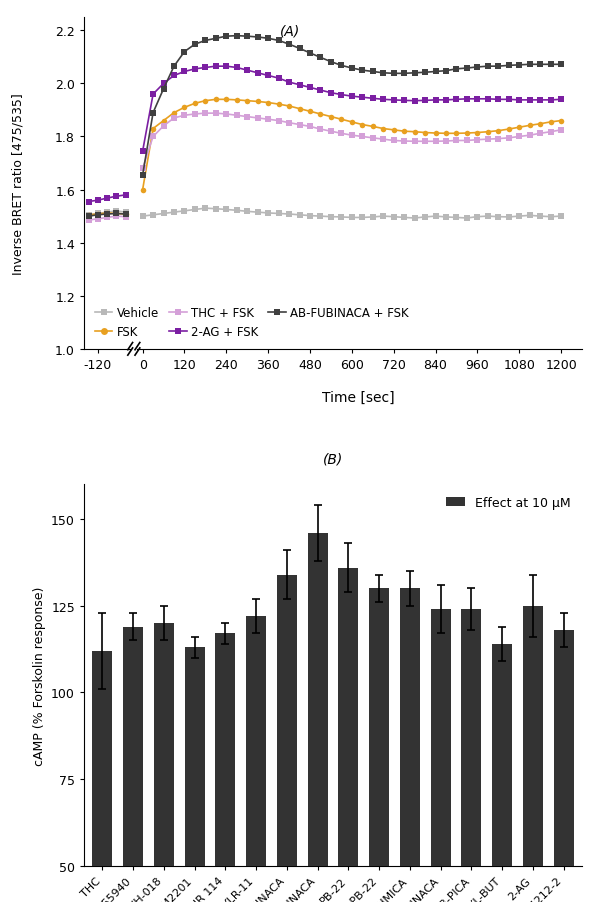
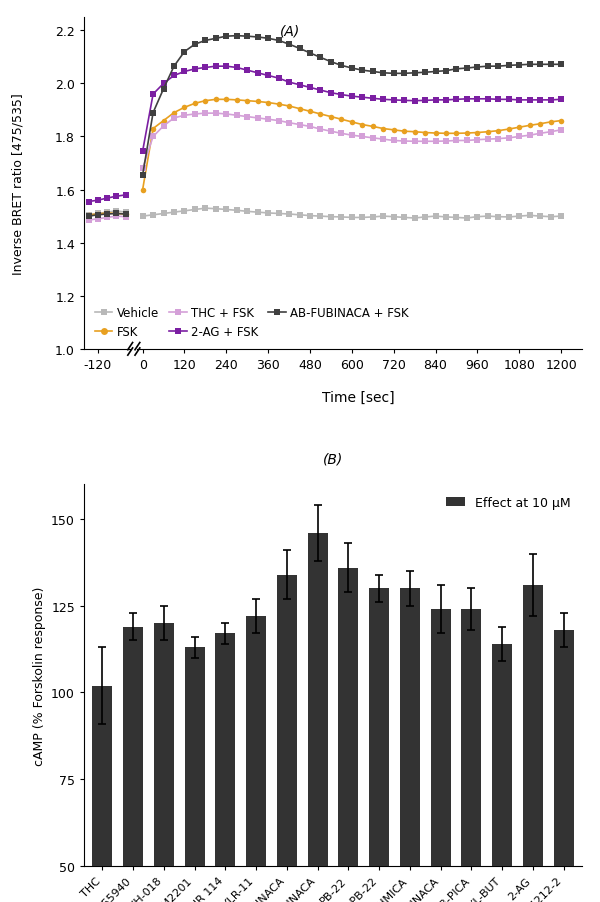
THC: 112 -> 102
2-AG: 125 -> 131
